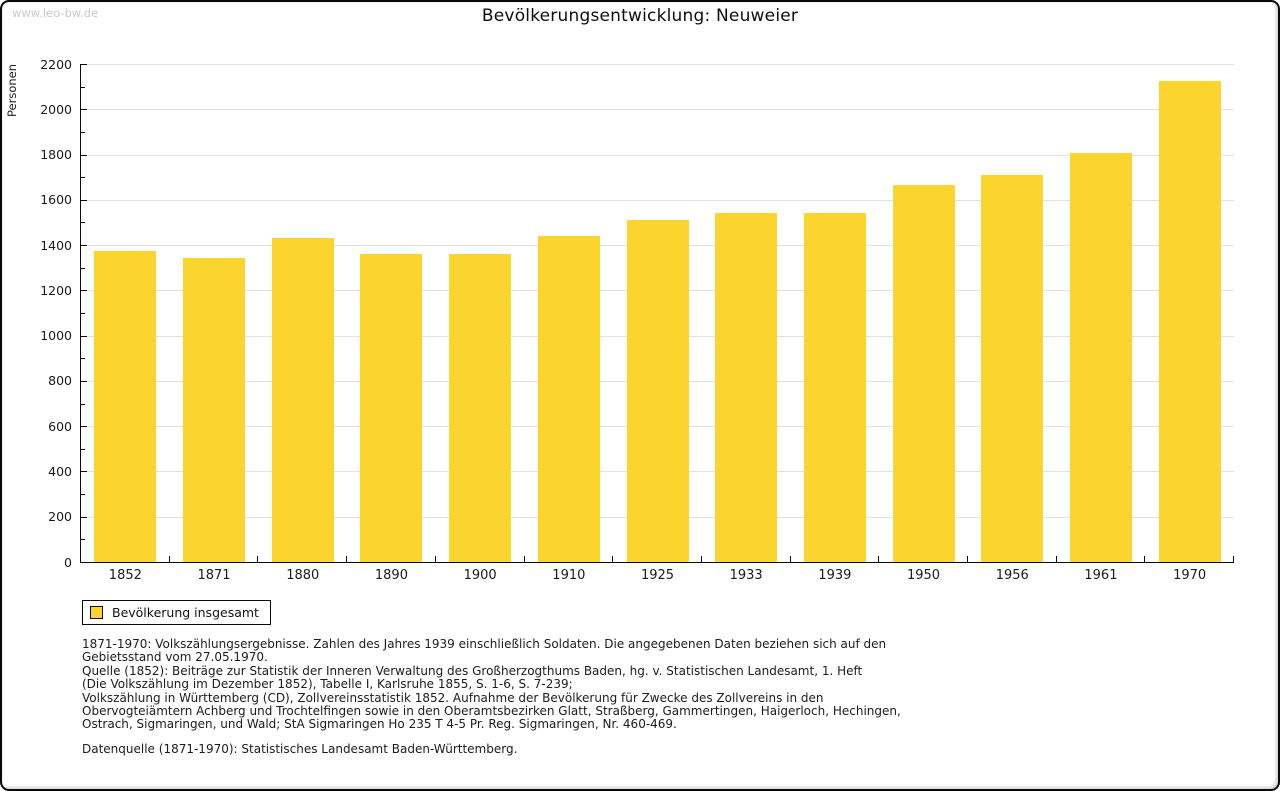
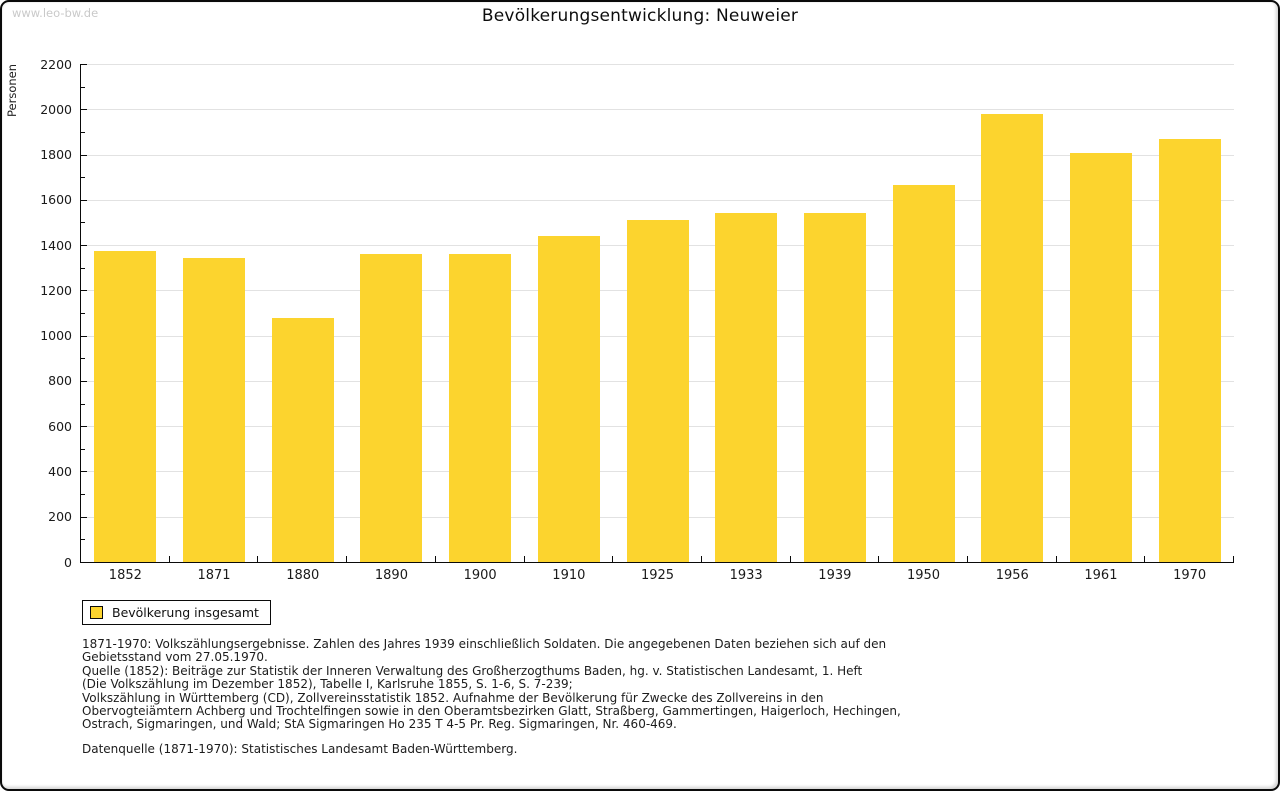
1880: 1430 -> 1080
1956: 1710 -> 1980
1970: 2120 -> 1870
